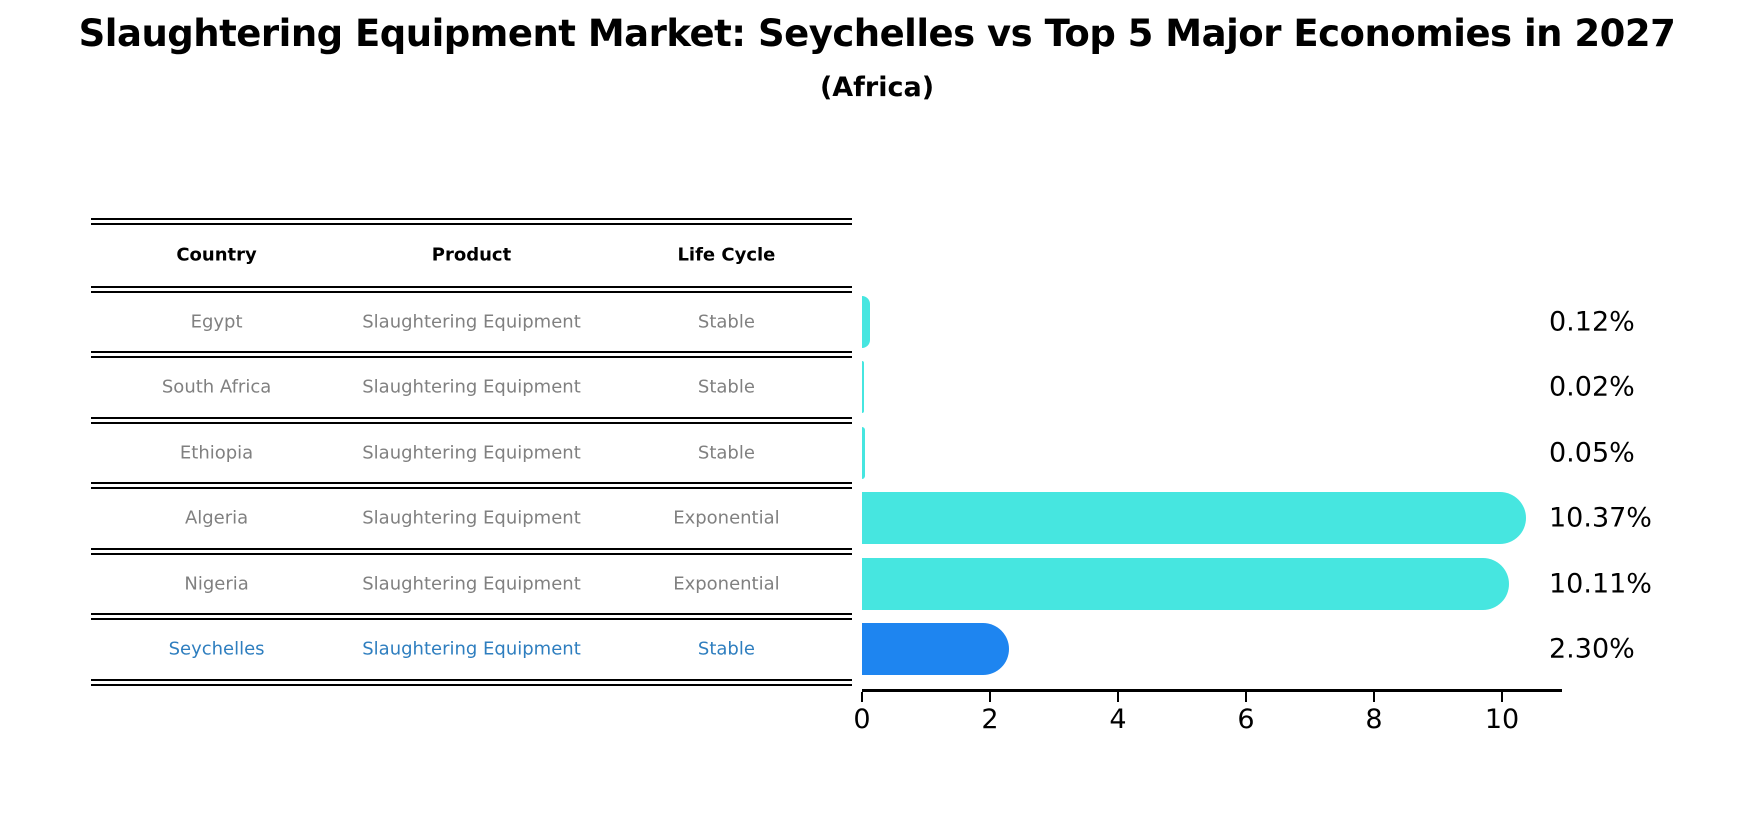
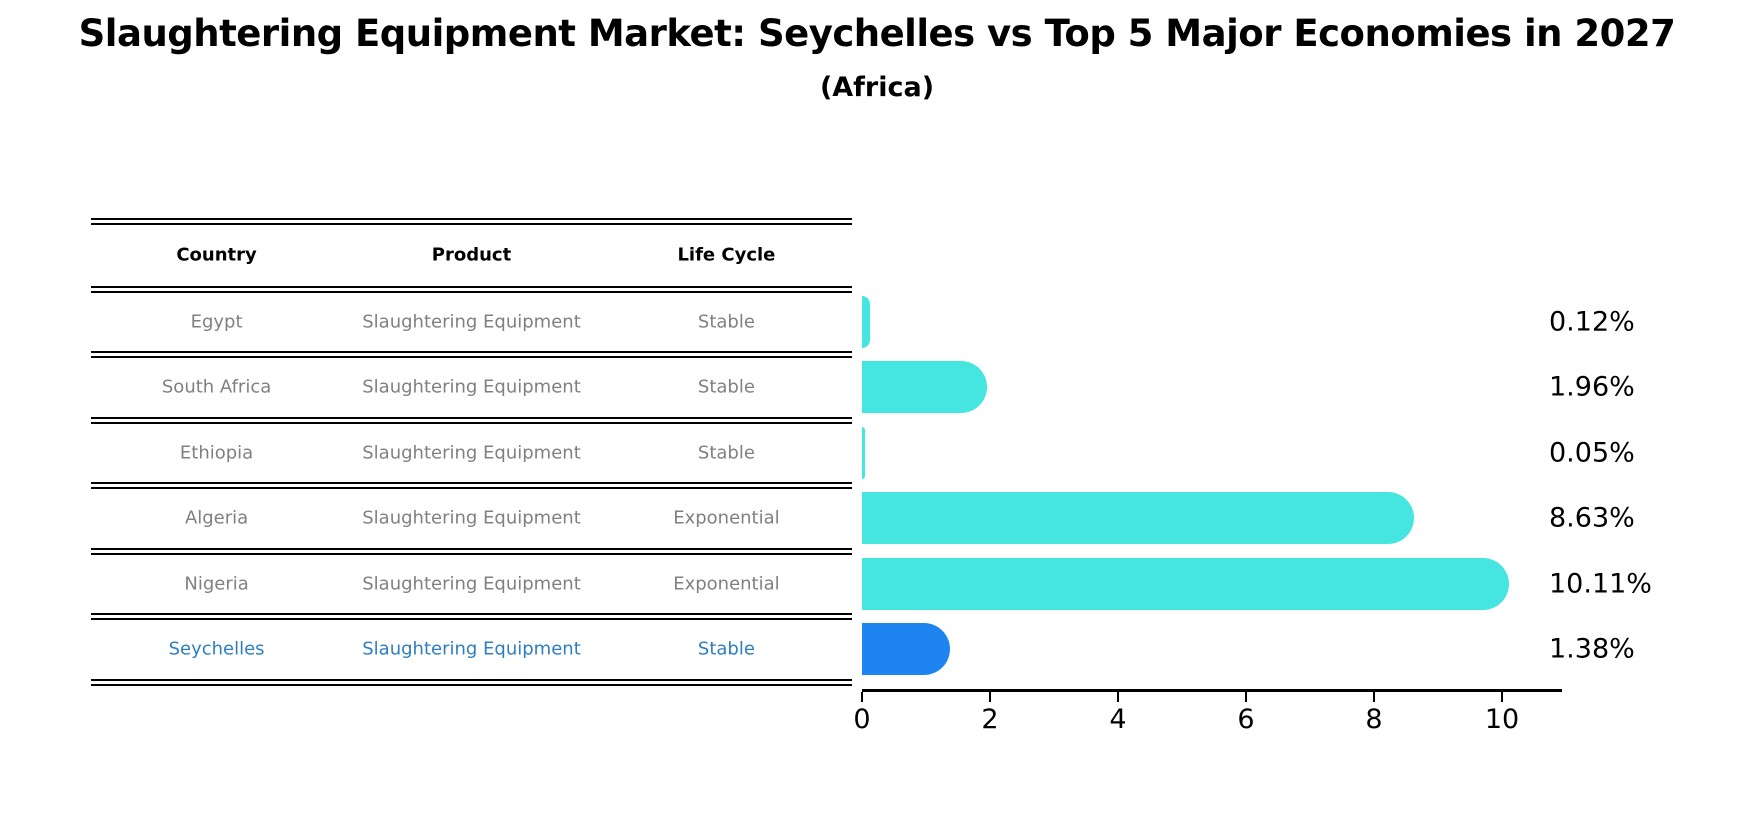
South Africa: 0.02% -> 1.96%
Algeria: 10.37% -> 8.63%
Seychelles: 2.30% -> 1.38%
